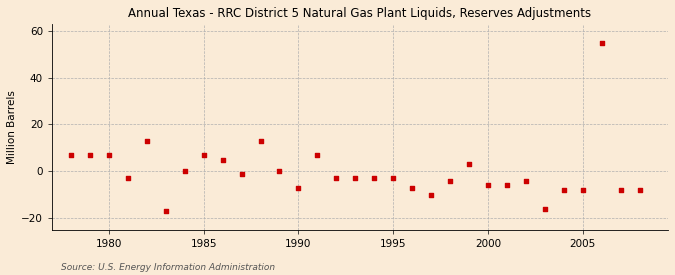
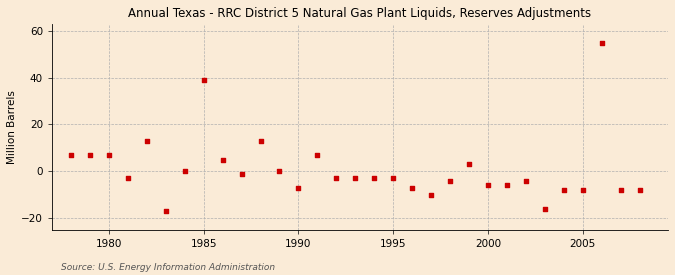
1985: 7 -> 39
